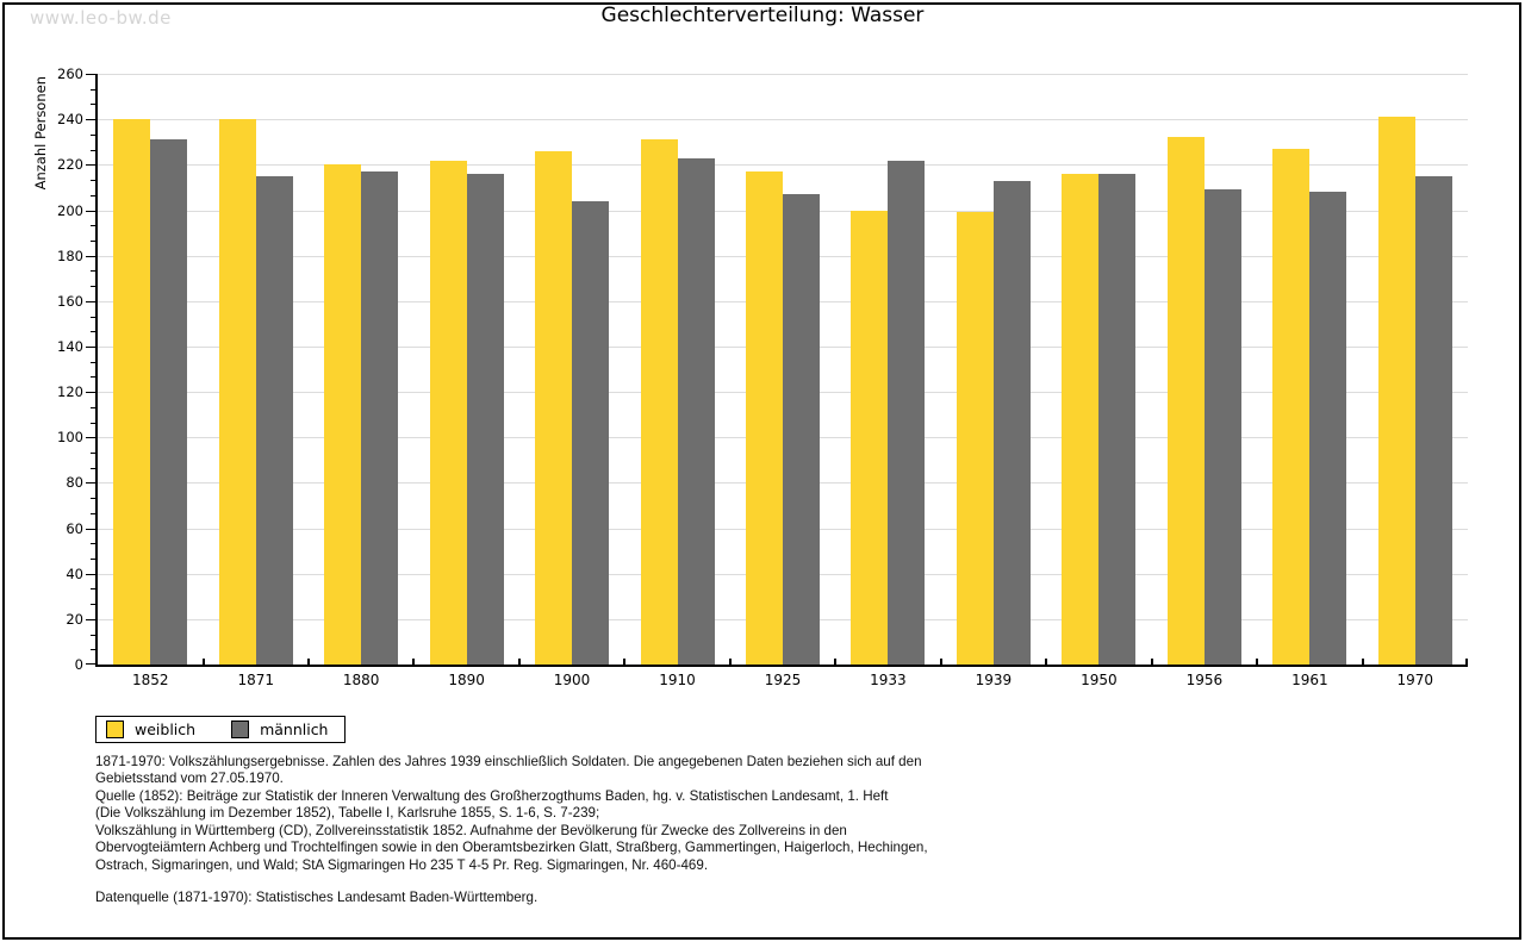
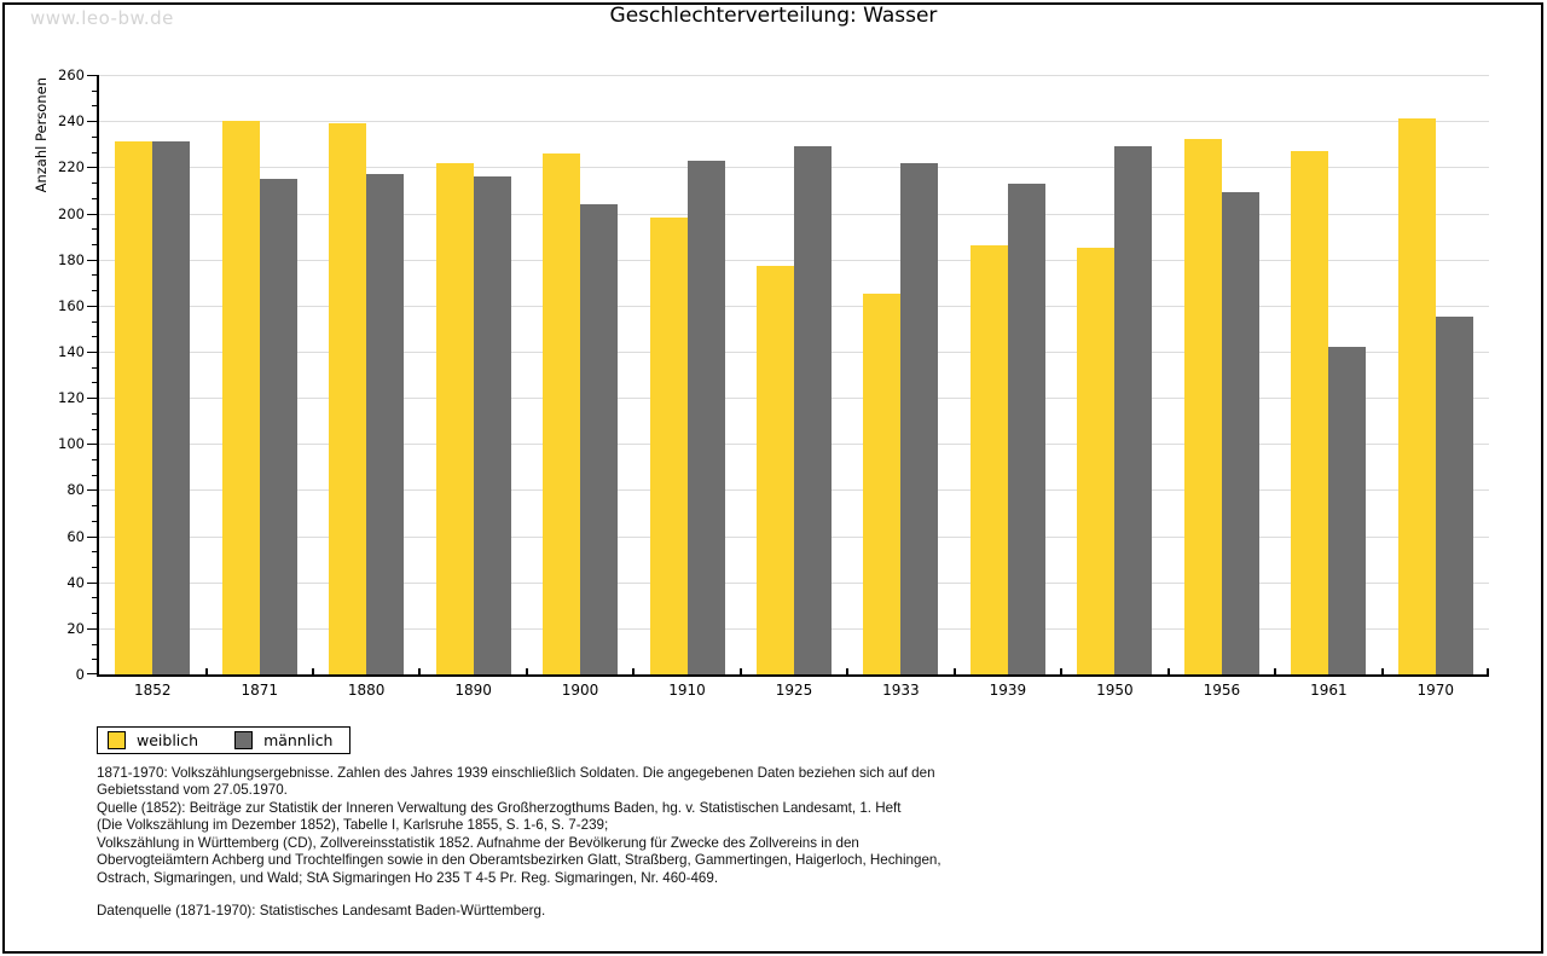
weiblich/1852: 240 -> 231
weiblich/1880: 220 -> 239
weiblich/1910: 231 -> 198
weiblich/1925: 217 -> 177
männlich/1925: 207 -> 229
weiblich/1933: 200 -> 165
weiblich/1939: 199 -> 186
weiblich/1950: 216 -> 185
männlich/1950: 216 -> 229
männlich/1961: 208 -> 142
männlich/1970: 215 -> 155
